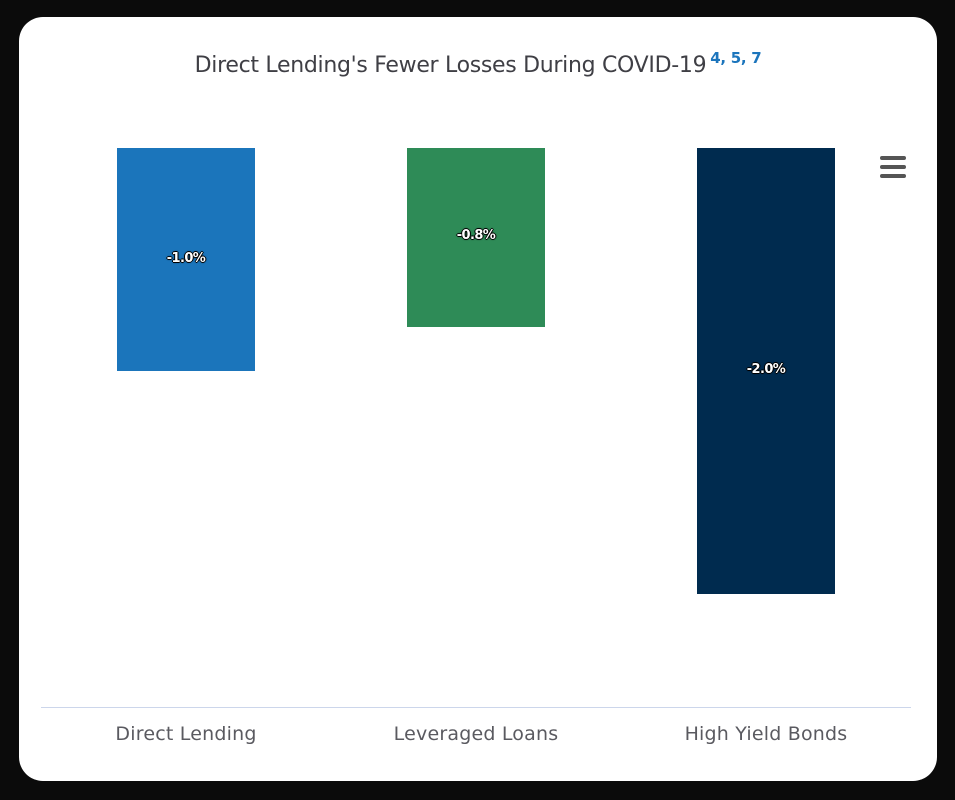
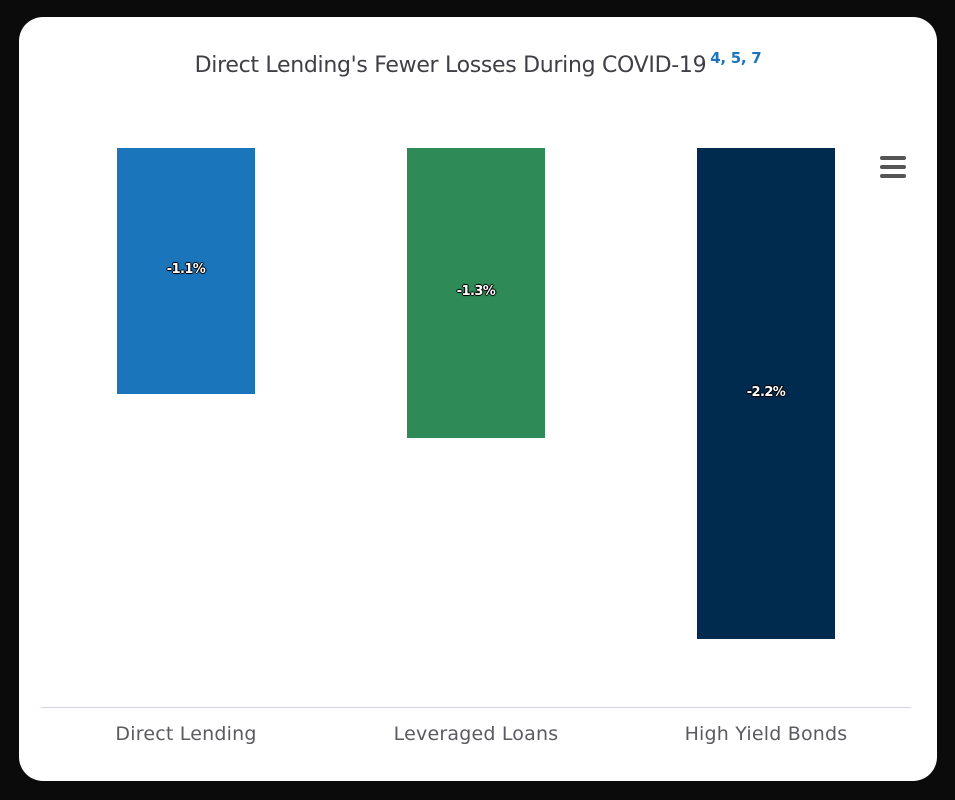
Direct Lending: -1.0% -> -1.1%
Leveraged Loans: -0.8% -> -1.3%
High Yield Bonds: -2.0% -> -2.2%
